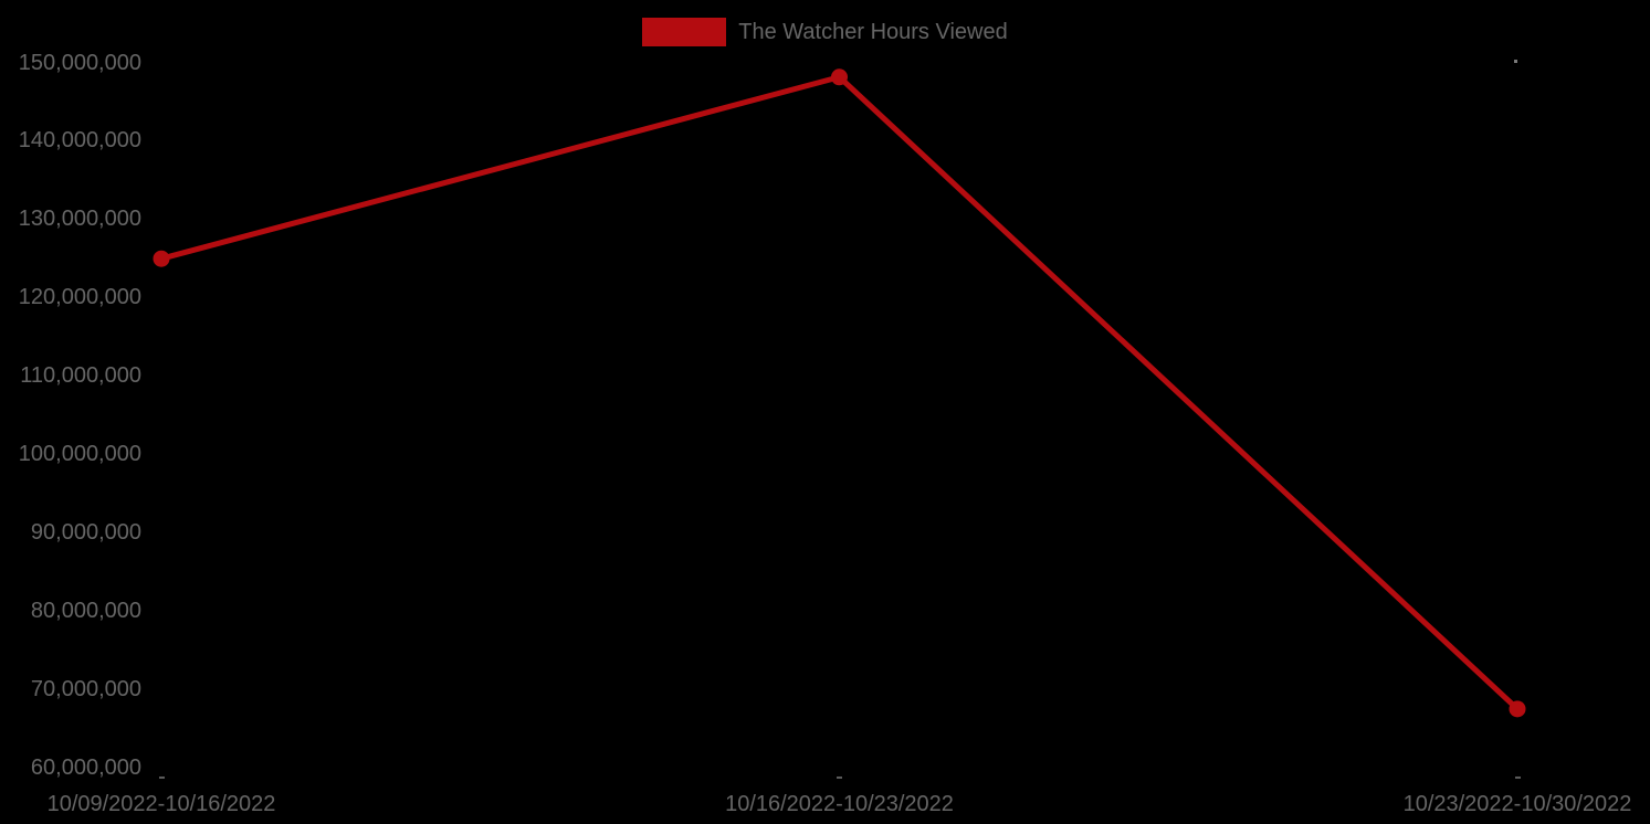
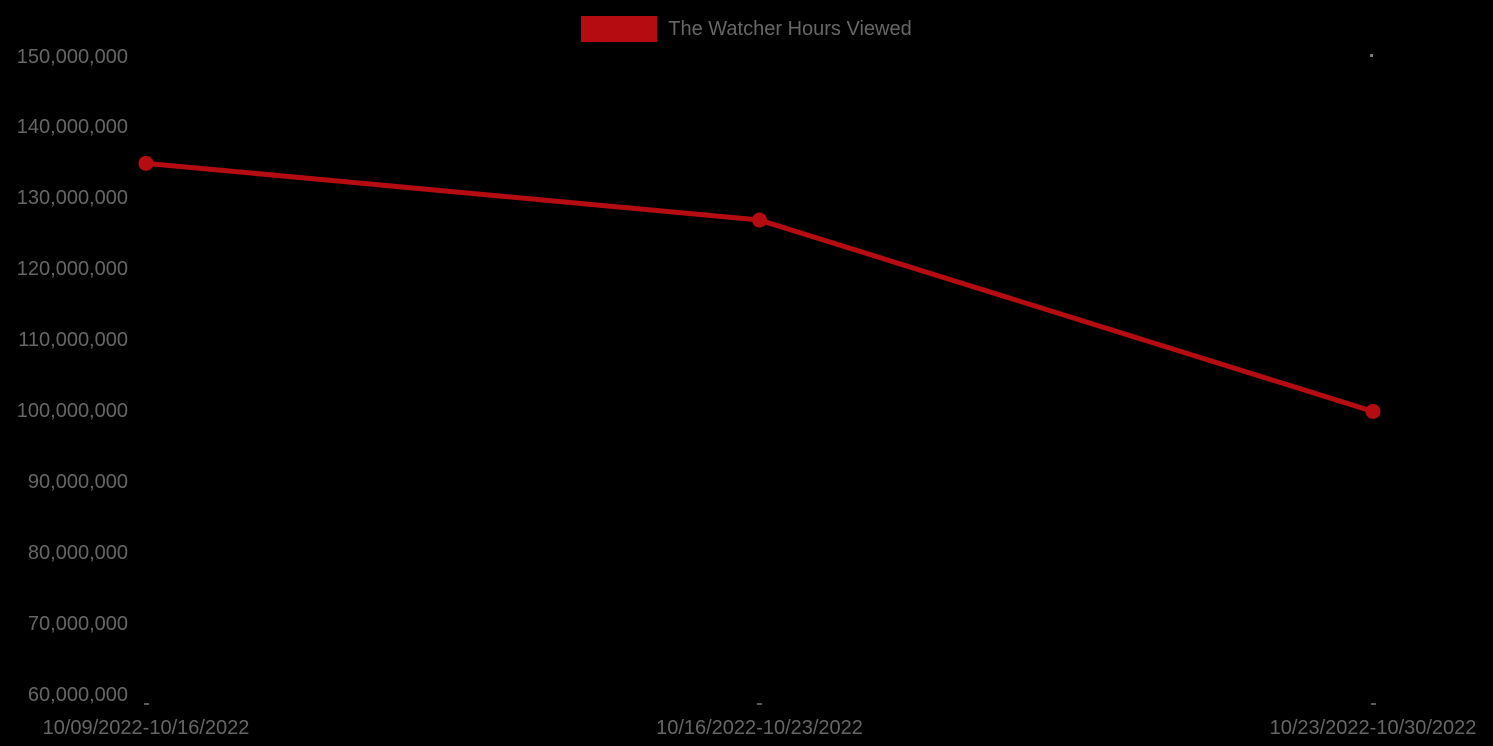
10/09/2022-10/16/2022: 125000000 -> 135000000
10/16/2022-10/23/2022: 148000000 -> 127000000
10/23/2022-10/30/2022: 68000000 -> 100000000
